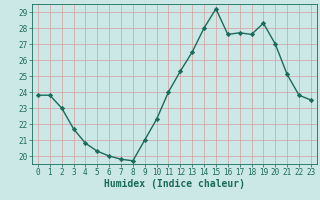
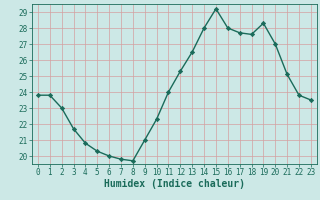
16: 27.6 -> 28.0
